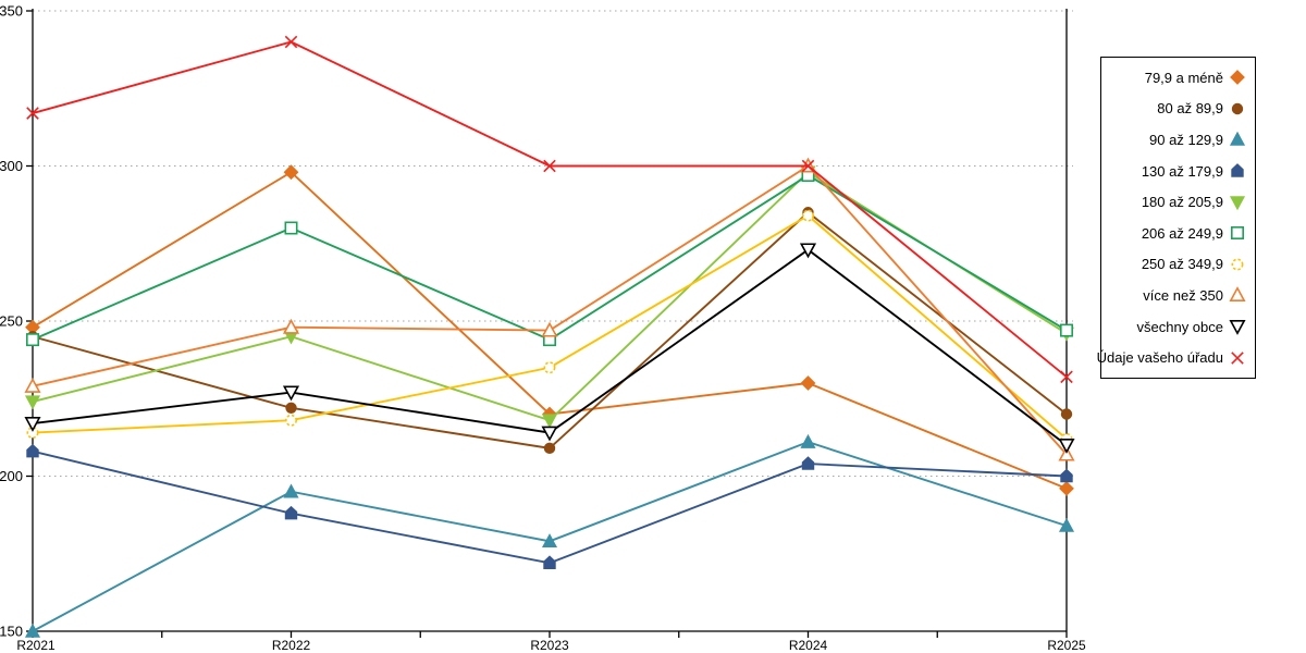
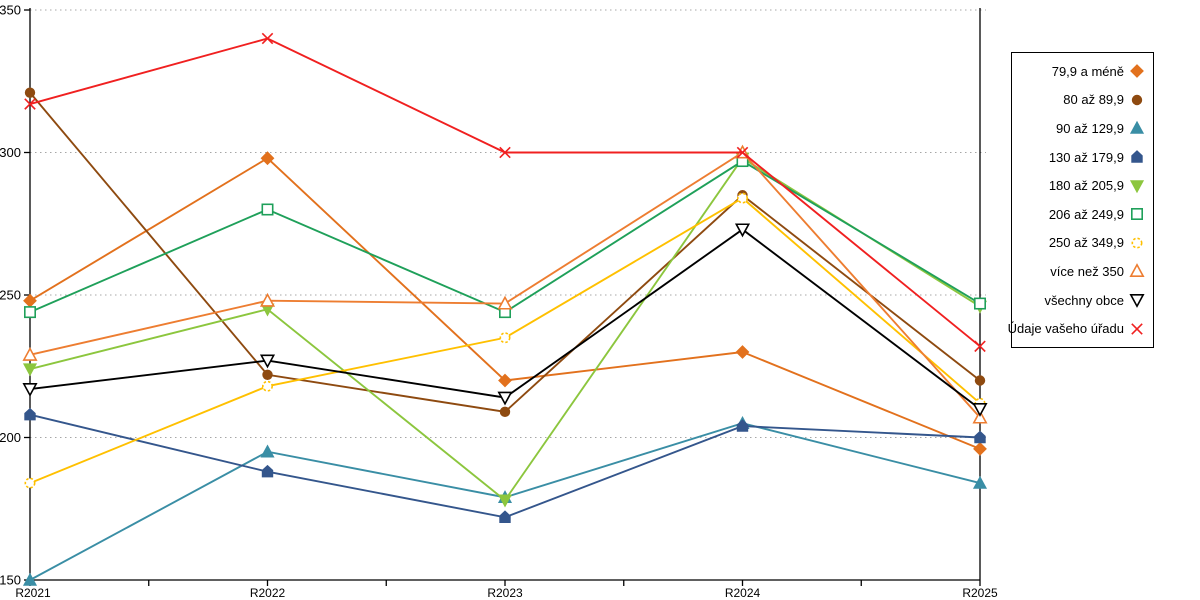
80 až 89,9/R2021: 245 -> 321
250 až 349,9/R2021: 214 -> 184
180 až 205,9/R2023: 218 -> 178
90 až 129,9/R2024: 211 -> 205
